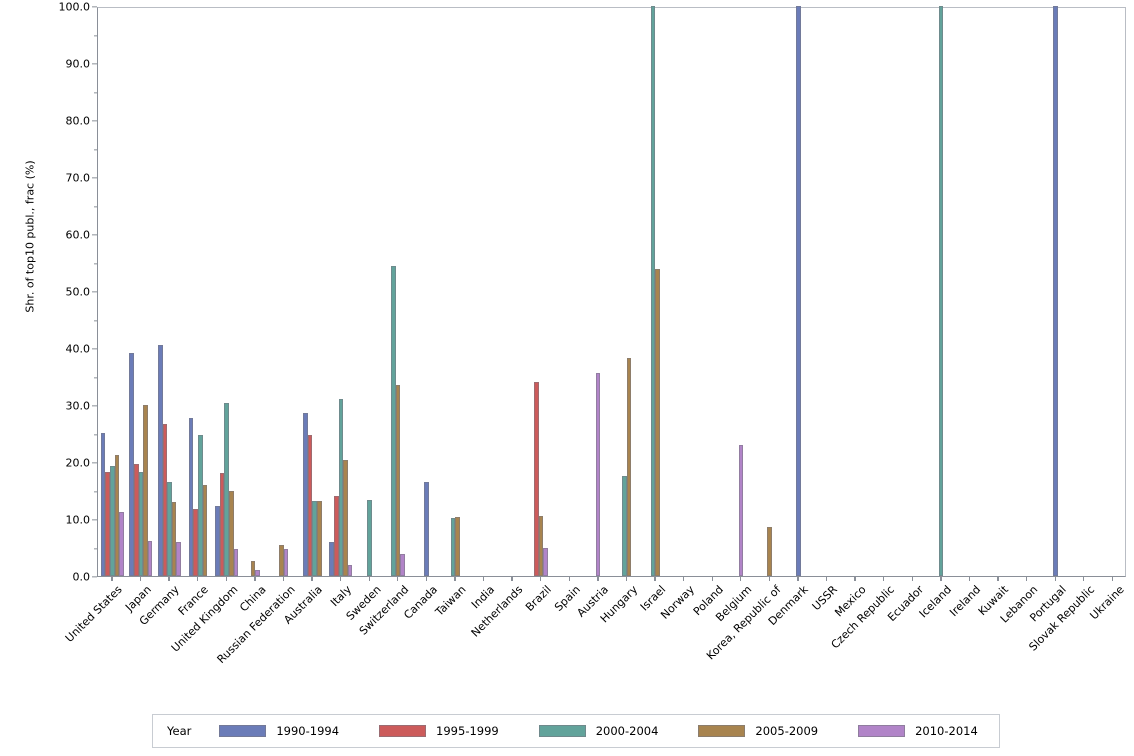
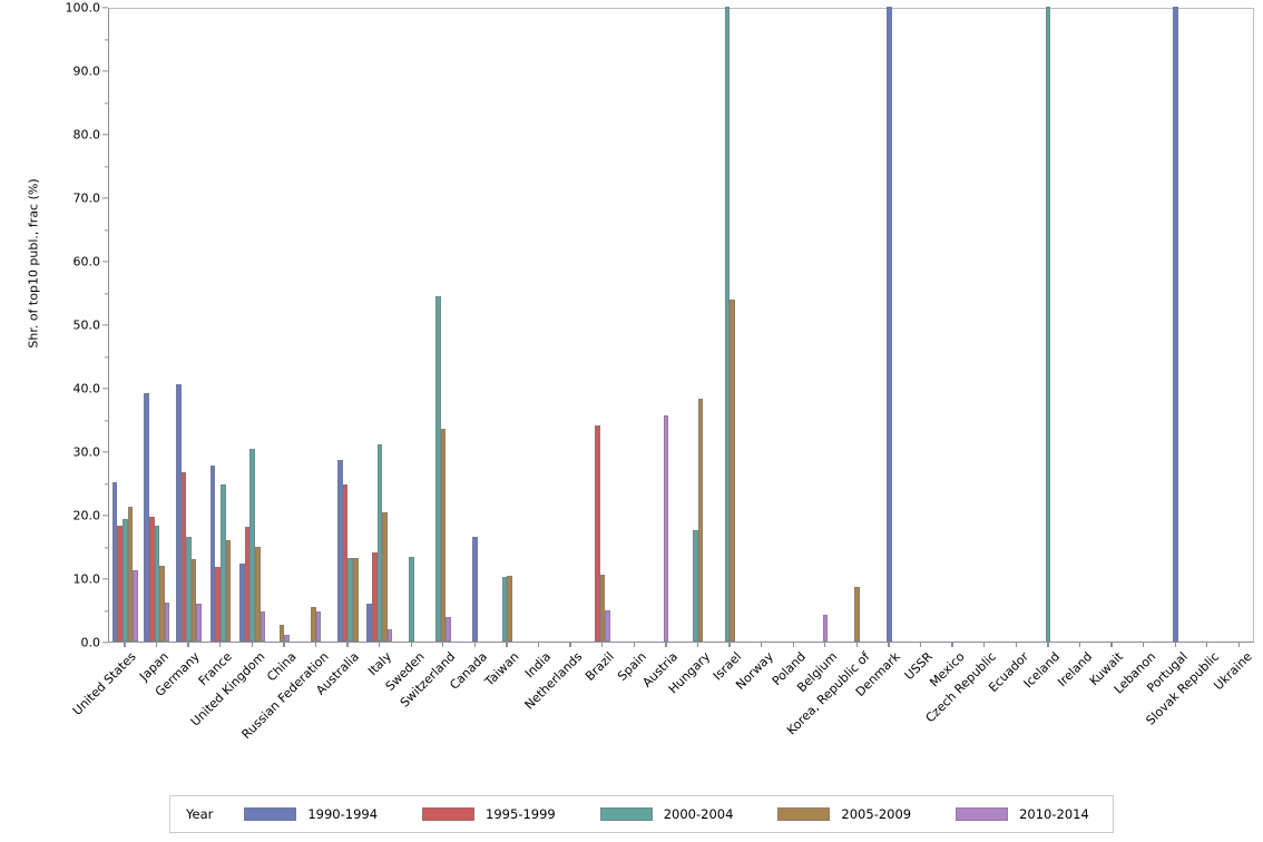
2005-2009/Japan: 30 -> 12
2010-2014/Belgium: 23 -> 4
